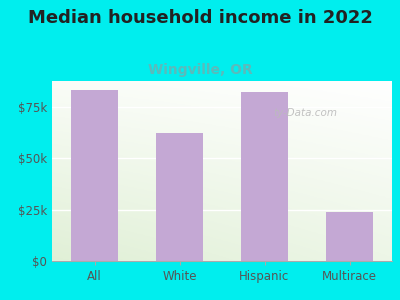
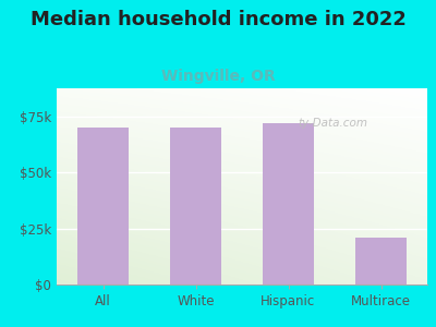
All: $83k -> $70k
White: $62k -> $70k
Hispanic: $82k -> $72k
Multirace: $24k -> $21k
